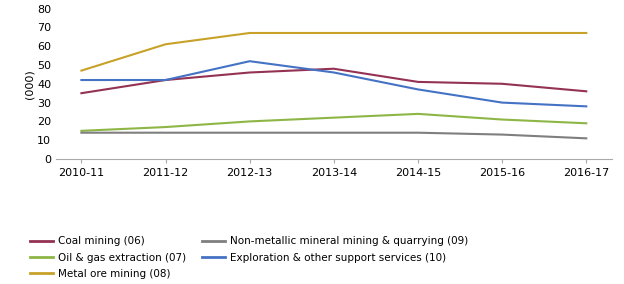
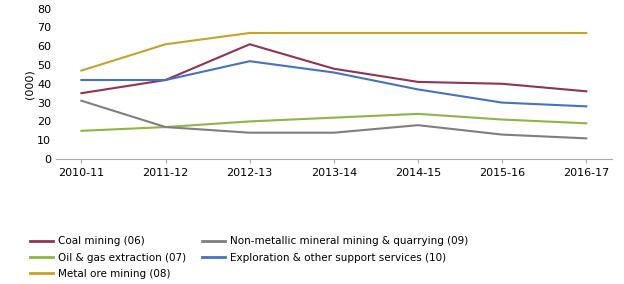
Non-metallic mineral mining & quarrying (09)/2010-11: 14 -> 31
Non-metallic mineral mining & quarrying (09)/2011-12: 14 -> 17
Coal mining (06)/2012-13: 46 -> 61
Non-metallic mineral mining & quarrying (09)/2014-15: 14 -> 18
